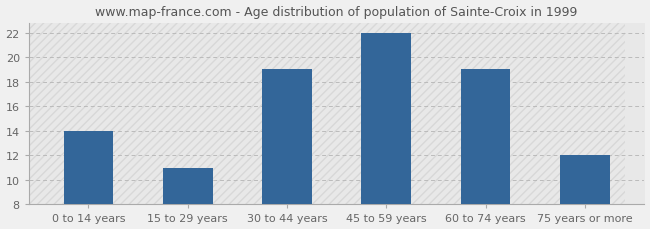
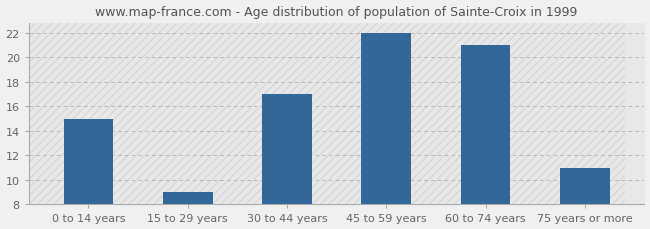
0 to 14 years: 14 -> 15
15 to 29 years: 11 -> 9
30 to 44 years: 19 -> 17
60 to 74 years: 19 -> 21
75 years or more: 12 -> 11
